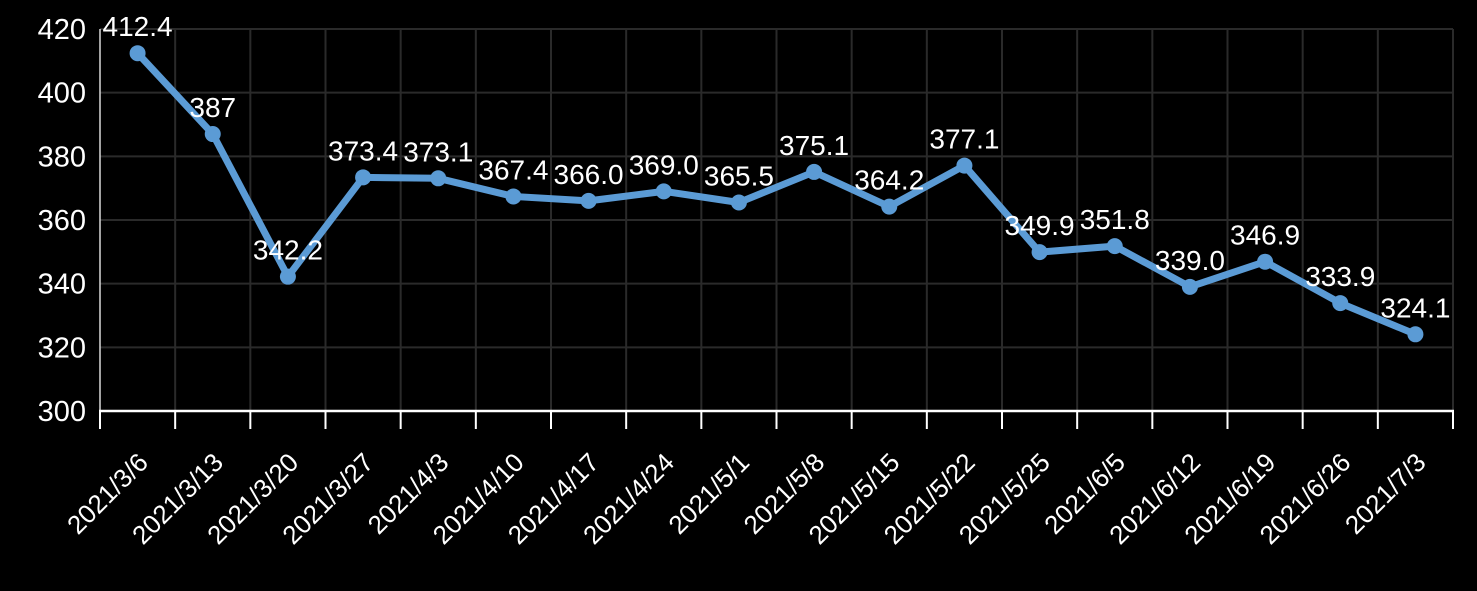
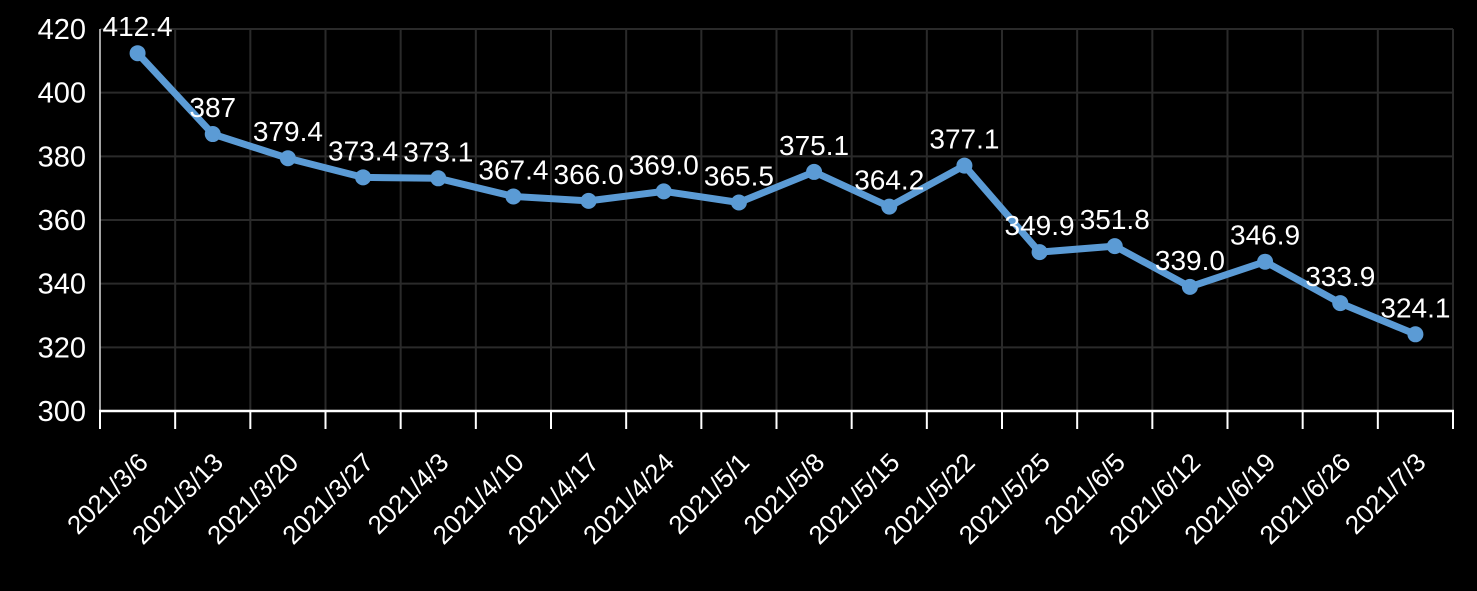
2021/3/20: 342.2 -> 379.4
